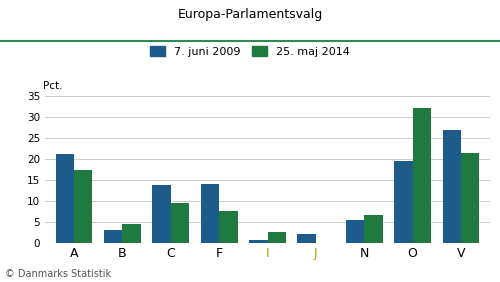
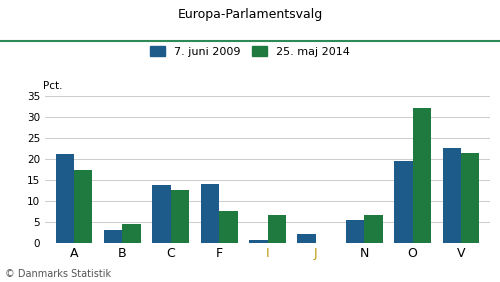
25. maj 2014/C: 9.4 -> 12.5
25. maj 2014/I: 2.5 -> 6.5
7. juni 2009/V: 26.9 -> 22.5
